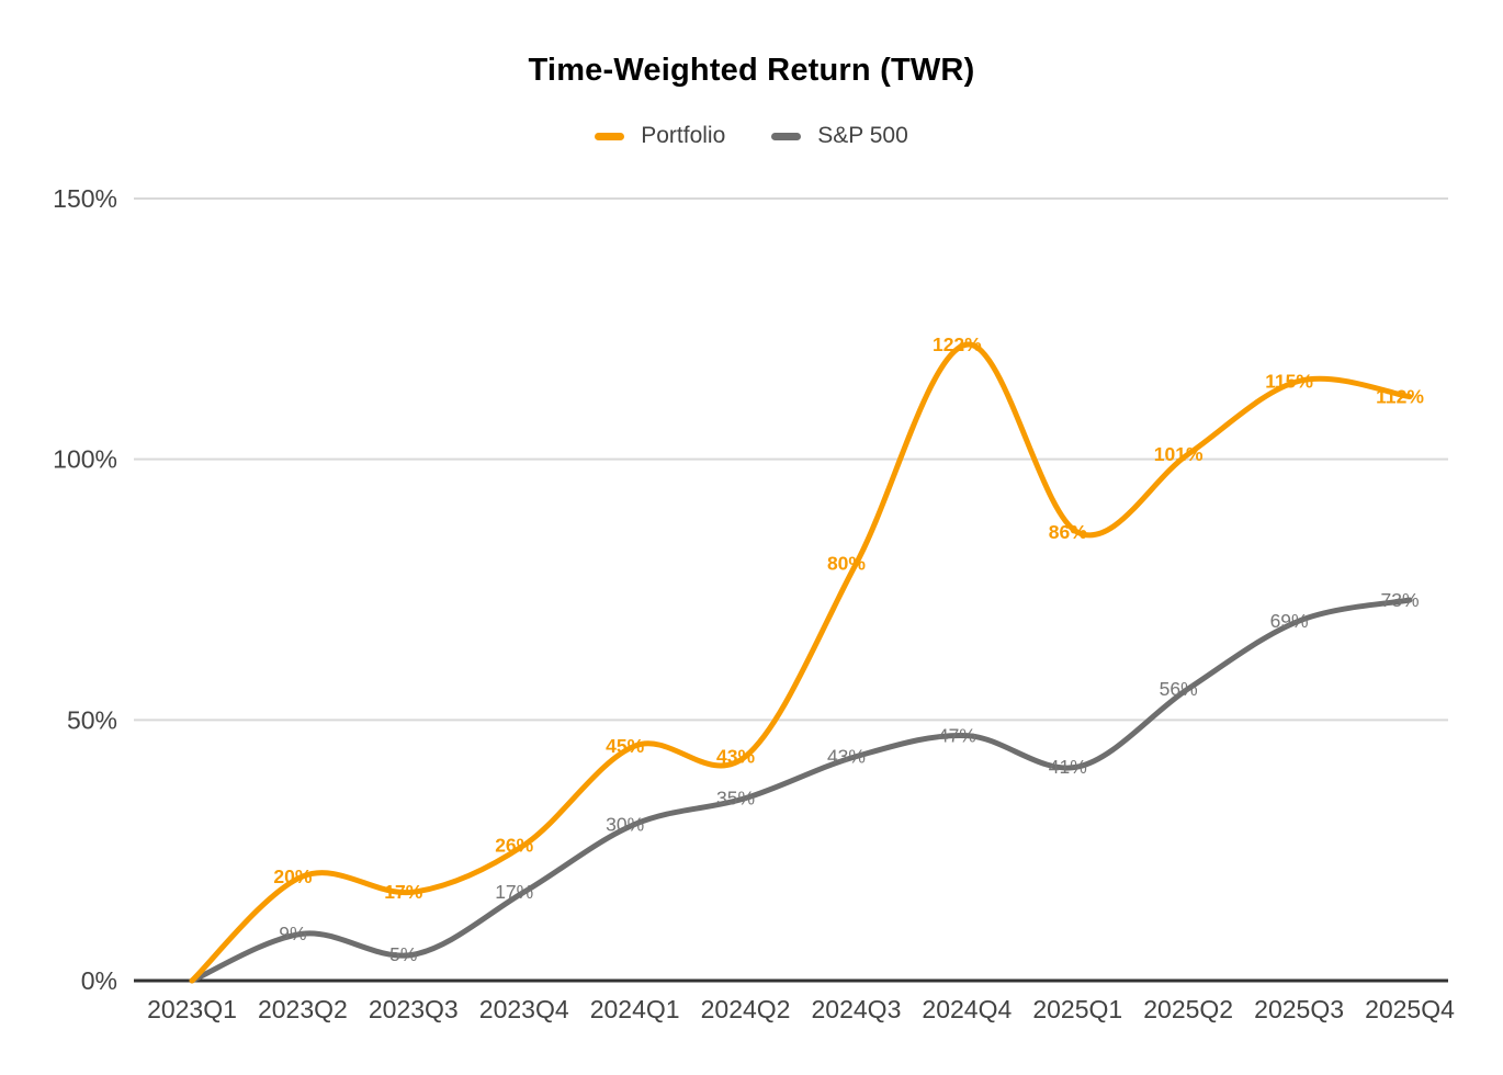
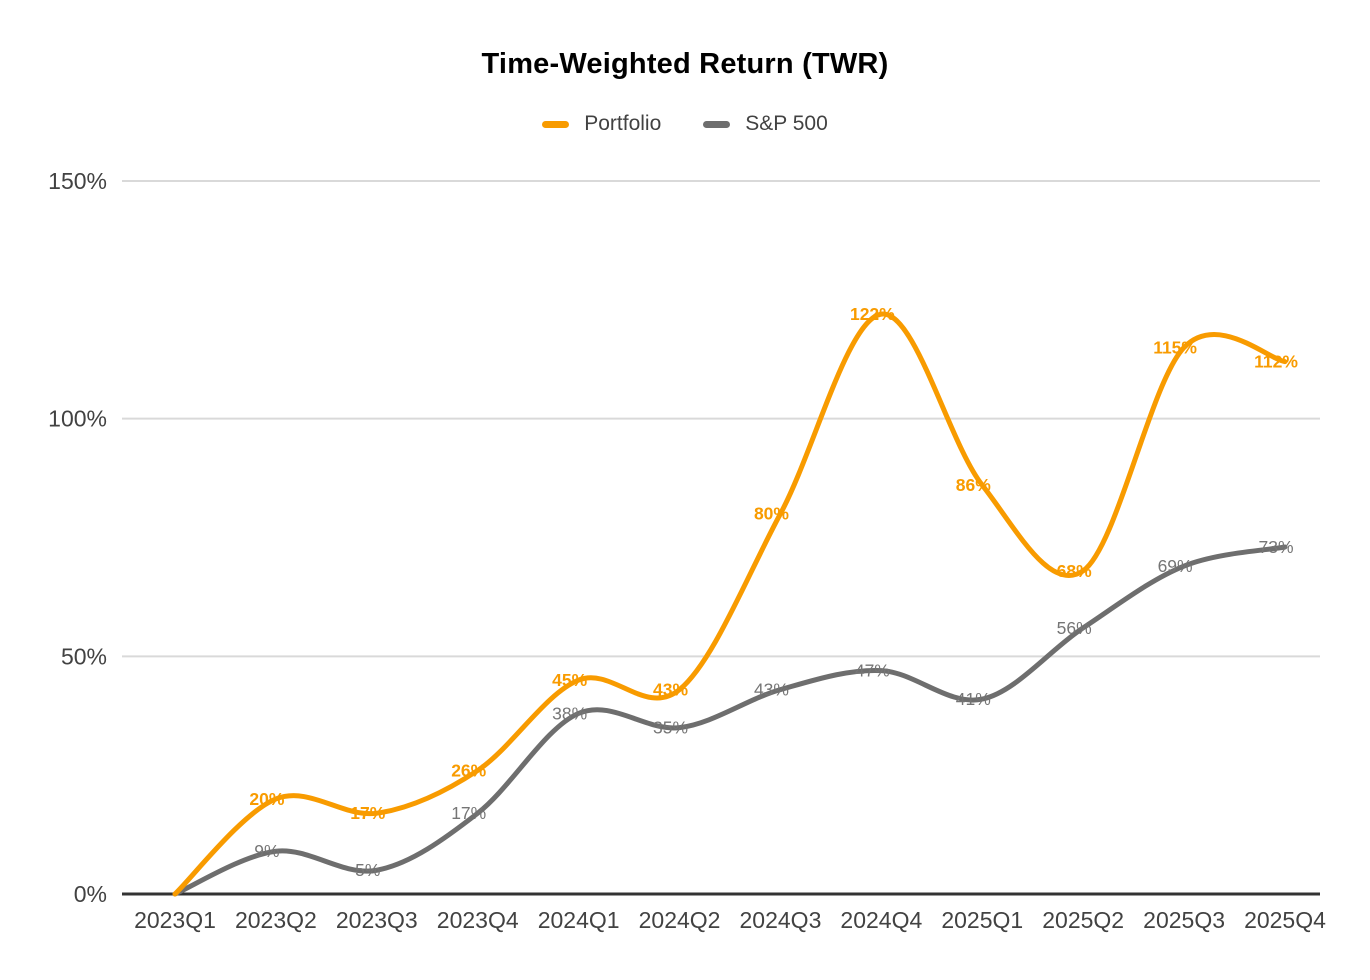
S&P 500/2024Q1: 30% -> 38%
Portfolio/2025Q2: 101% -> 68%
